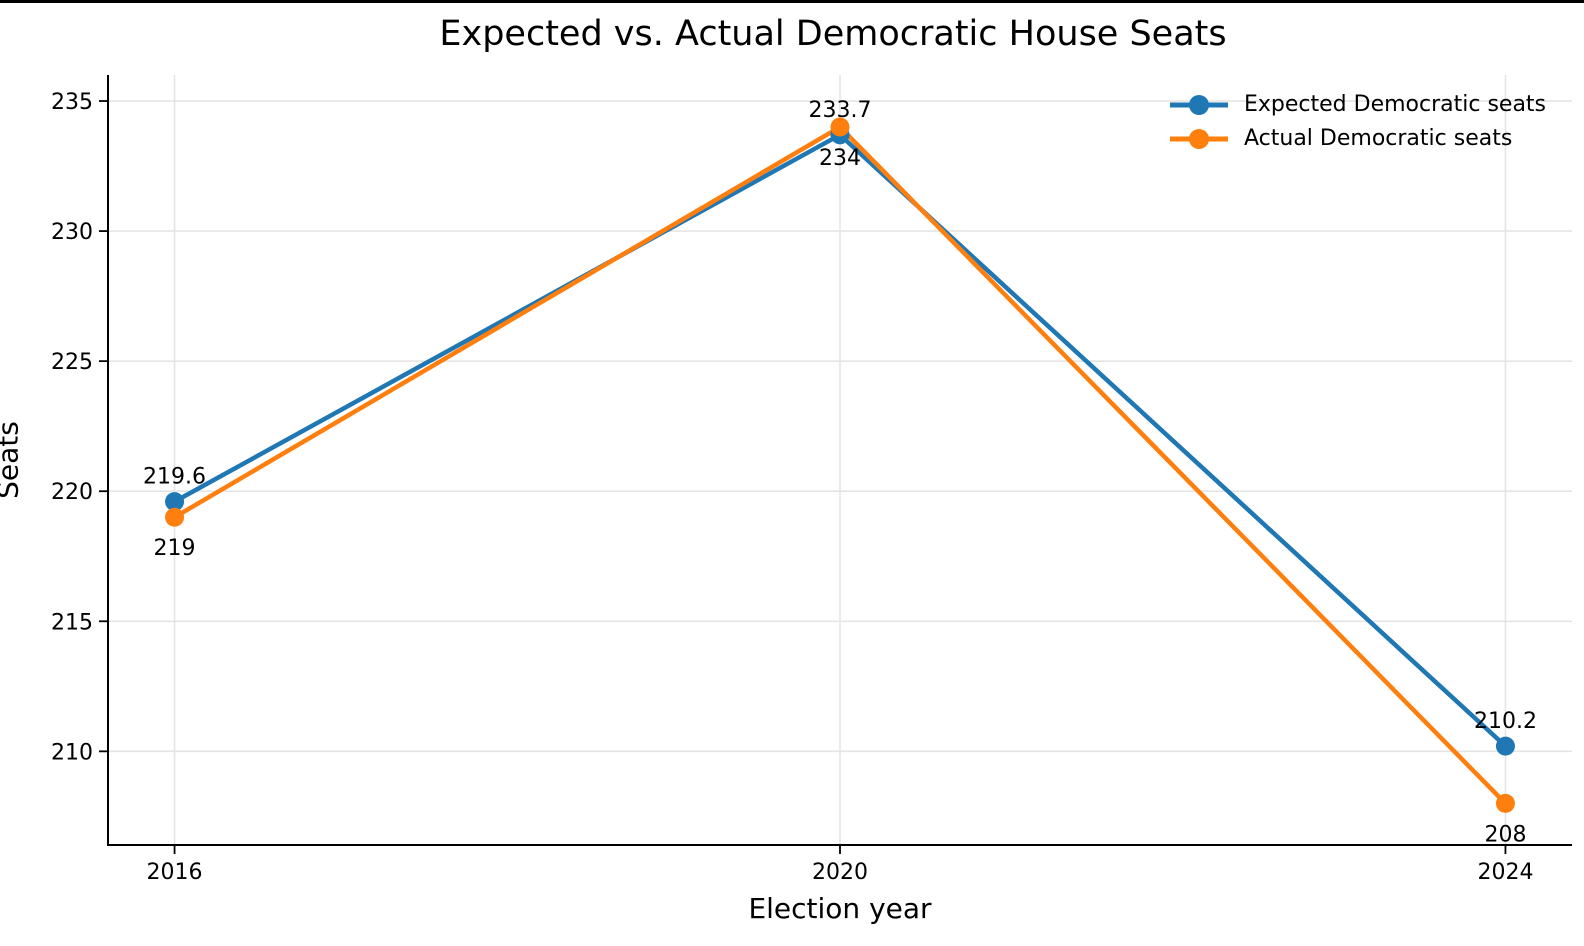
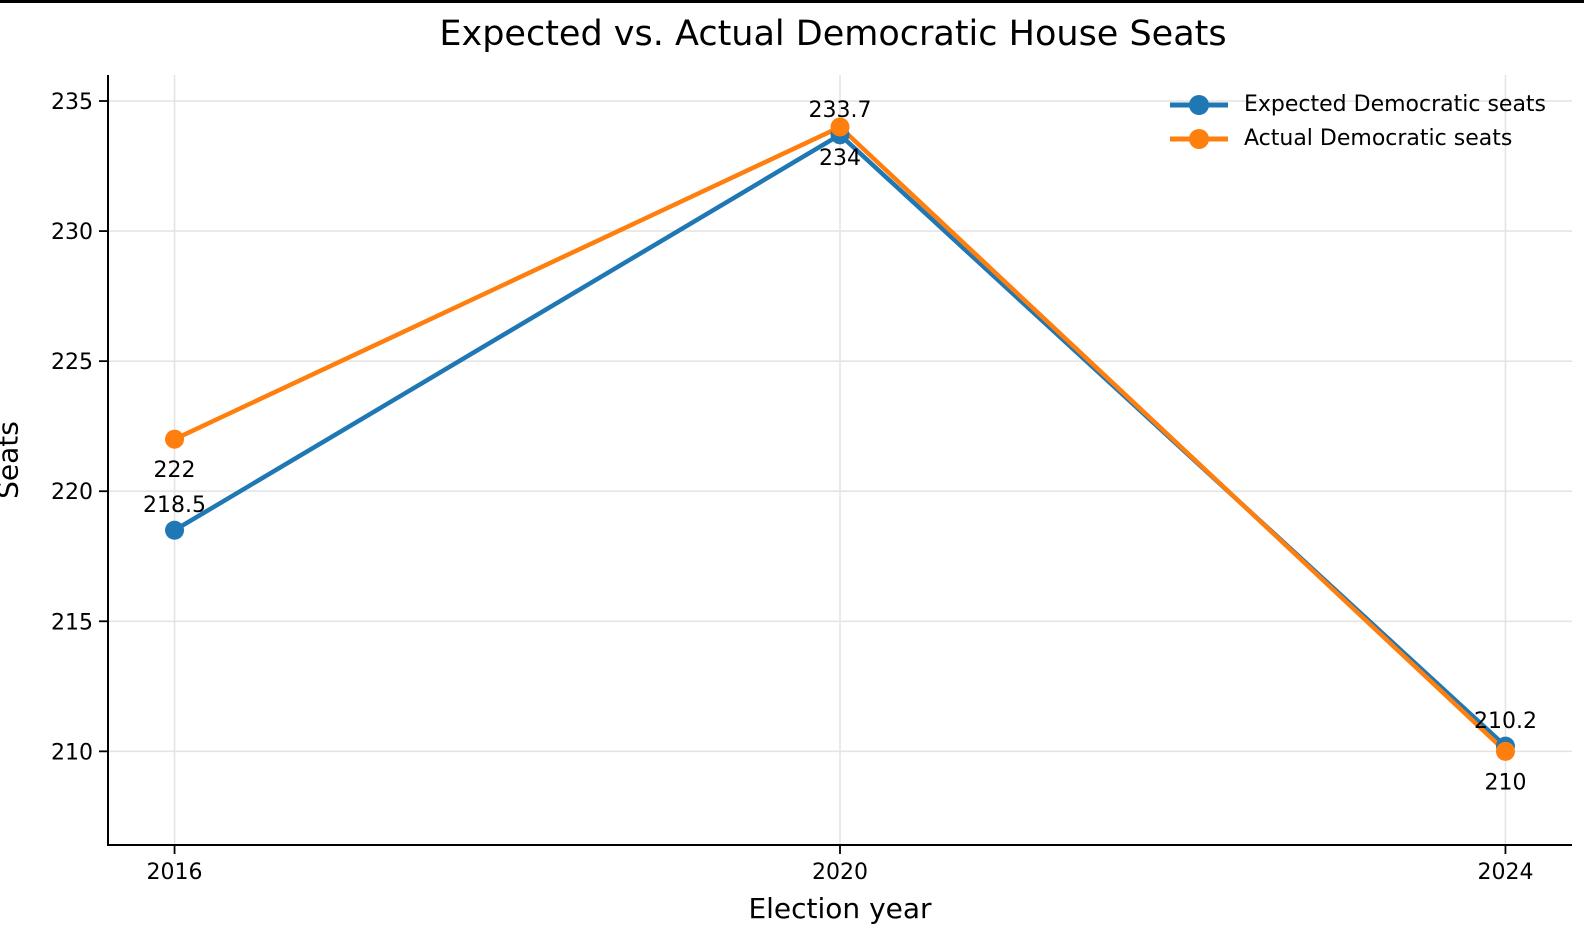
Expected Democratic seats/2016: 219.6 -> 218.5
Actual Democratic seats/2016: 219 -> 222
Actual Democratic seats/2024: 208 -> 210
